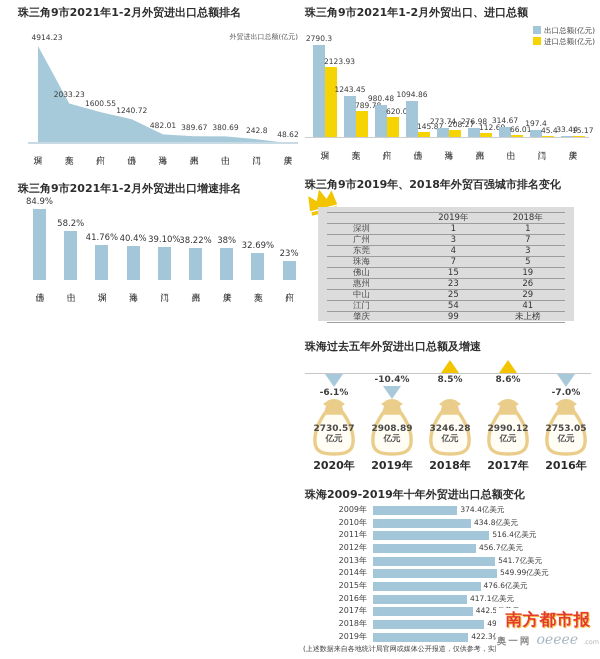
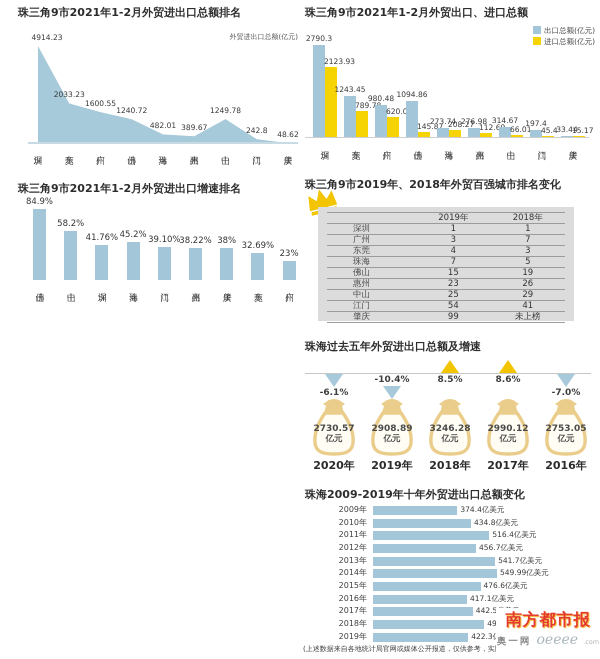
珠三角9市2021年1-2月外贸进出口总额排名/中山: 380.69 -> 1249.78
珠三角9市2021年1-2月外贸进出口增速排名/珠海: 40.4% -> 45.2%
